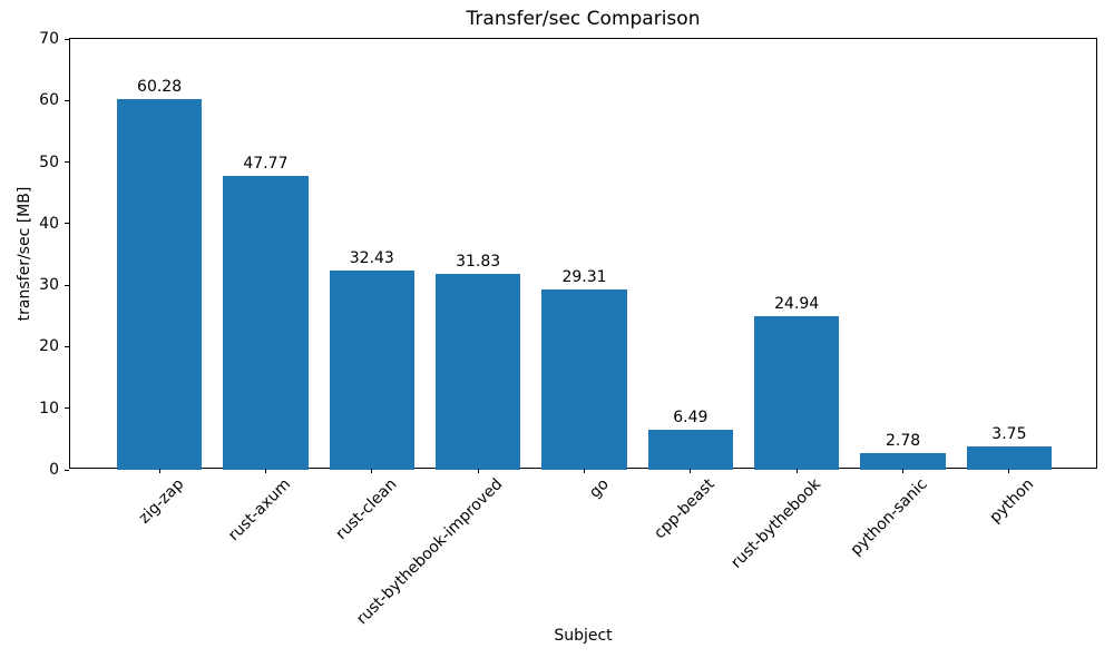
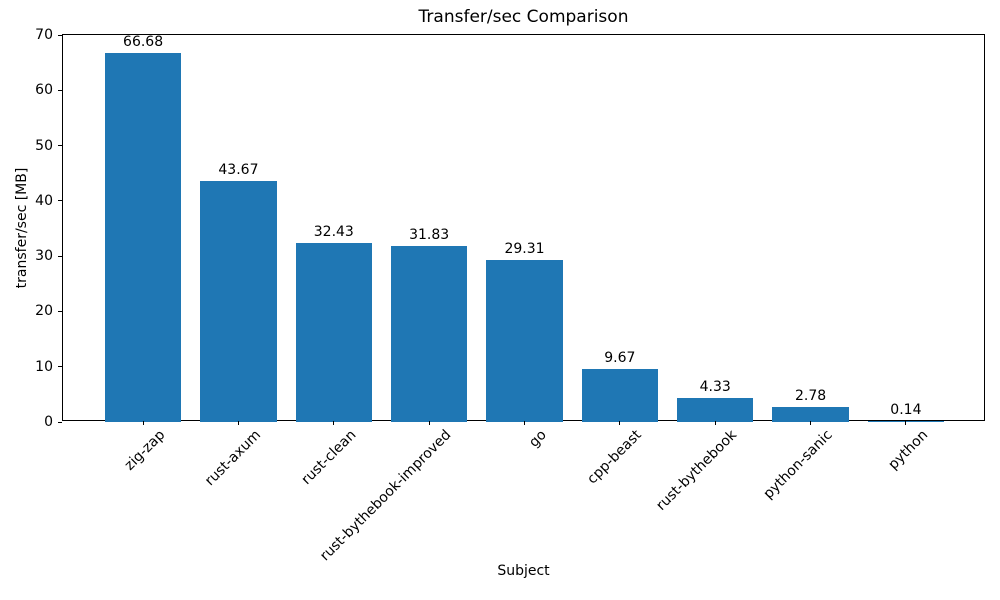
zig-zap: 60.28 -> 66.68
rust-axum: 47.77 -> 43.67
cpp-beast: 6.49 -> 9.67
rust-bythebook: 24.94 -> 4.33
python: 3.75 -> 0.14
